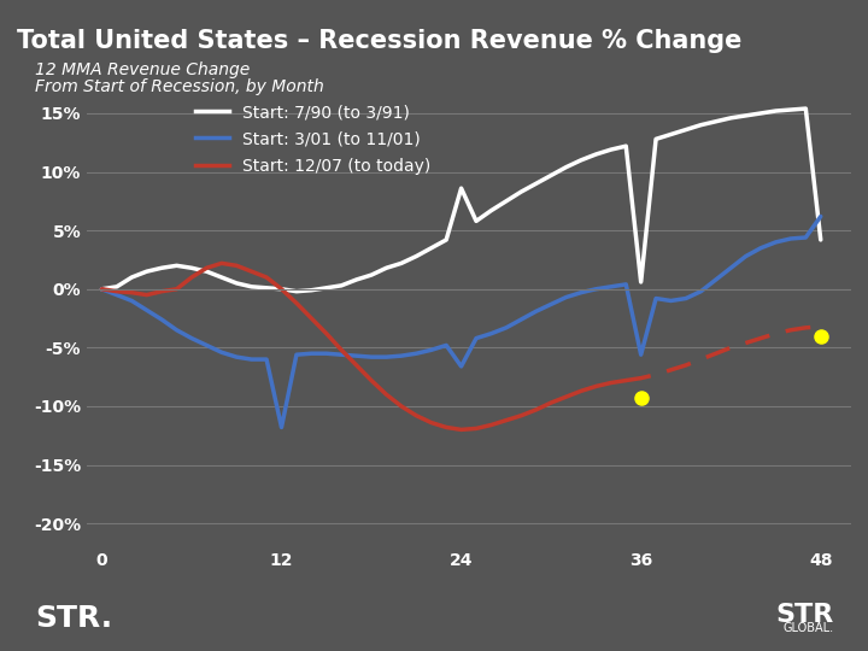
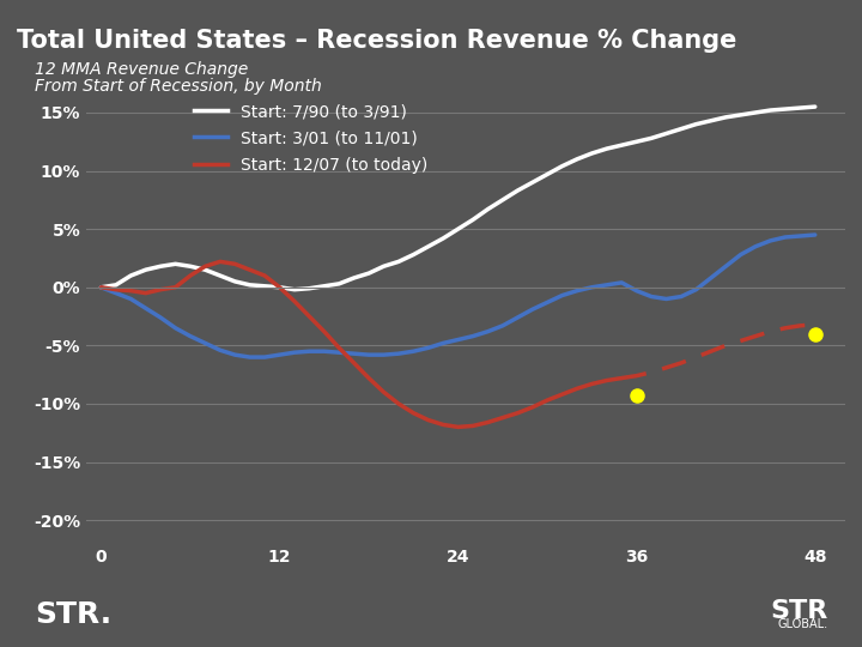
Start: 3/01 (to 11/01)/12: -11.8% -> -5.8%
Start: 7/90 (to 3/91)/24: 8.6% -> 5.0%
Start: 3/01 (to 11/01)/24: -6.6% -> -4.5%
Start: 7/90 (to 3/91)/36: 0.6% -> 12.5%
Start: 3/01 (to 11/01)/36: -5.6% -> -0.3%
Start: 7/90 (to 3/91)/48: 4.2% -> 15.5%
Start: 3/01 (to 11/01)/48: 6.2% -> 4.5%
